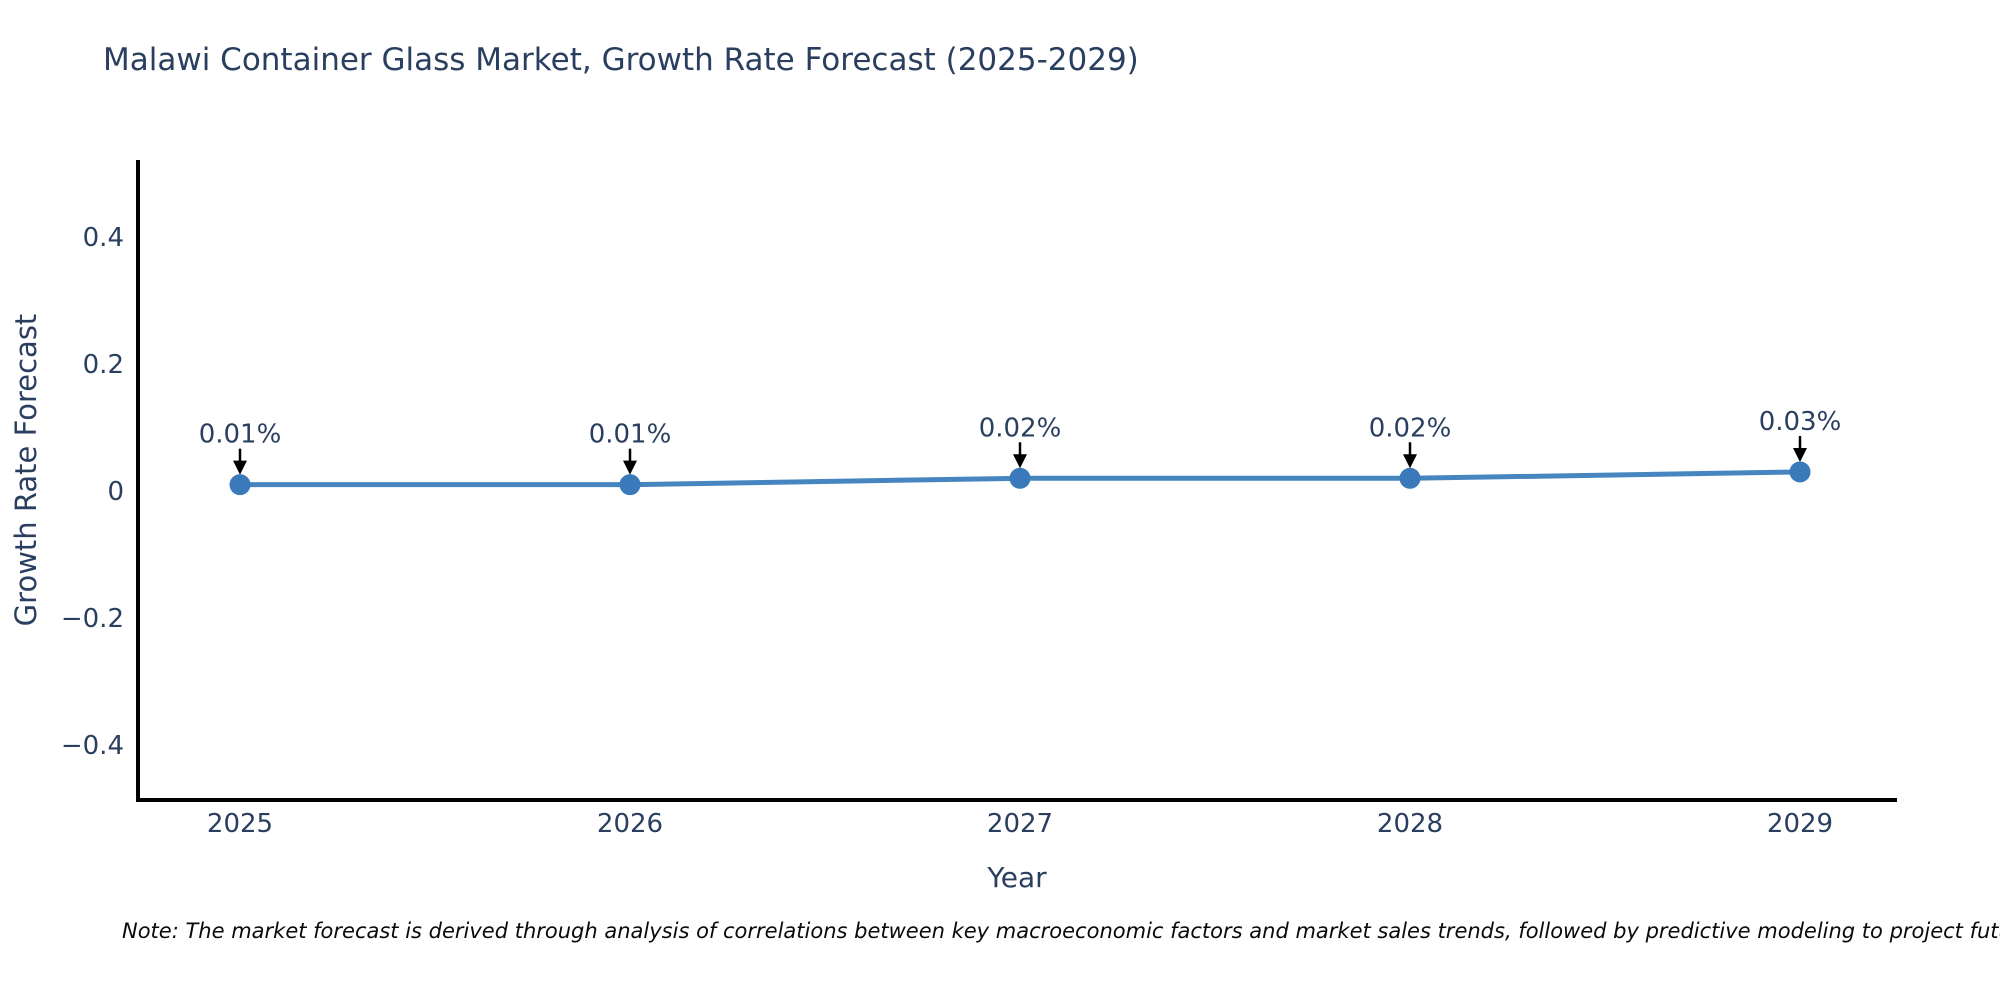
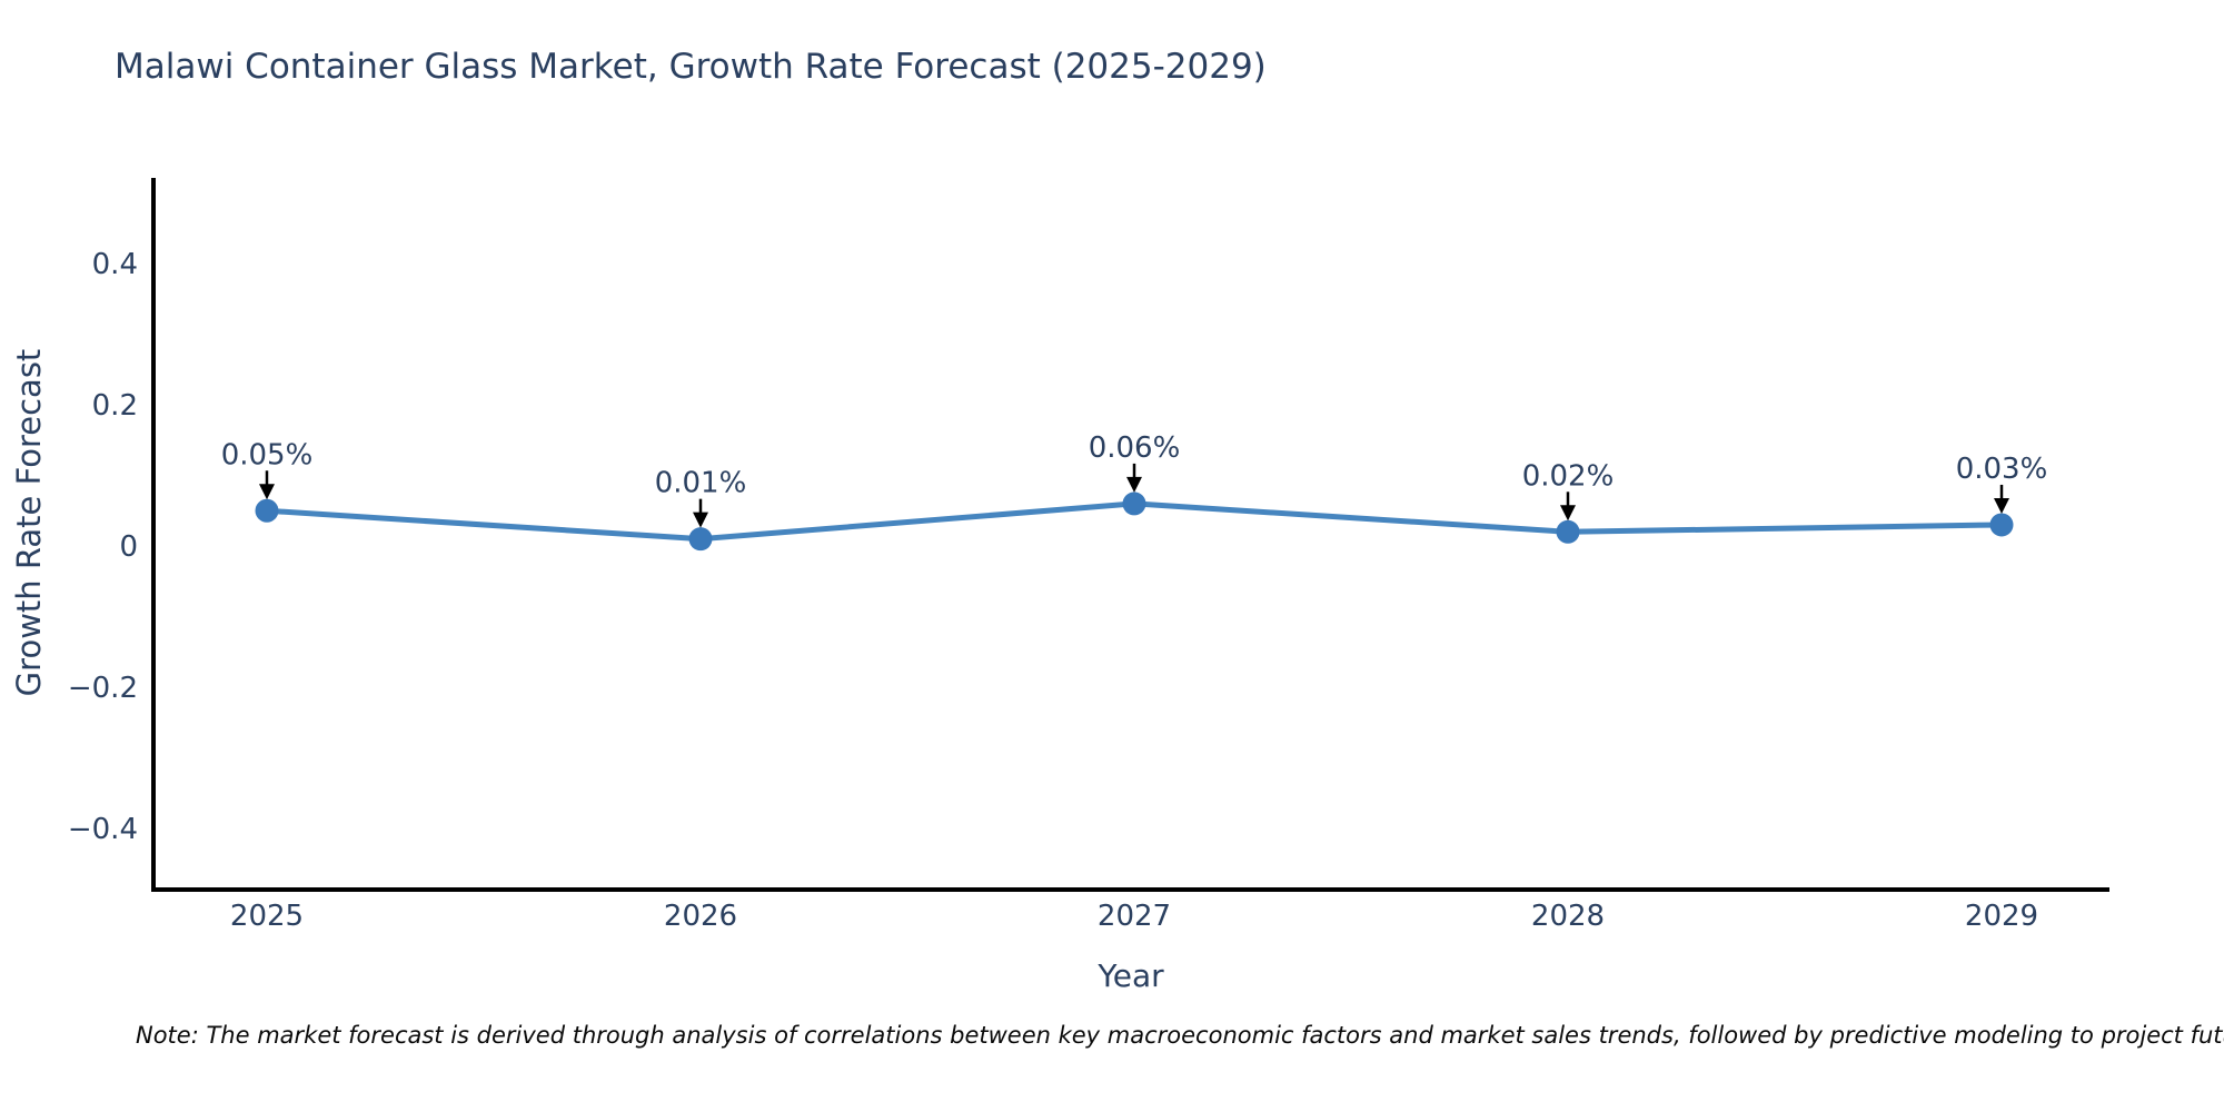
2025: 0.01% -> 0.05%
2027: 0.02% -> 0.06%
